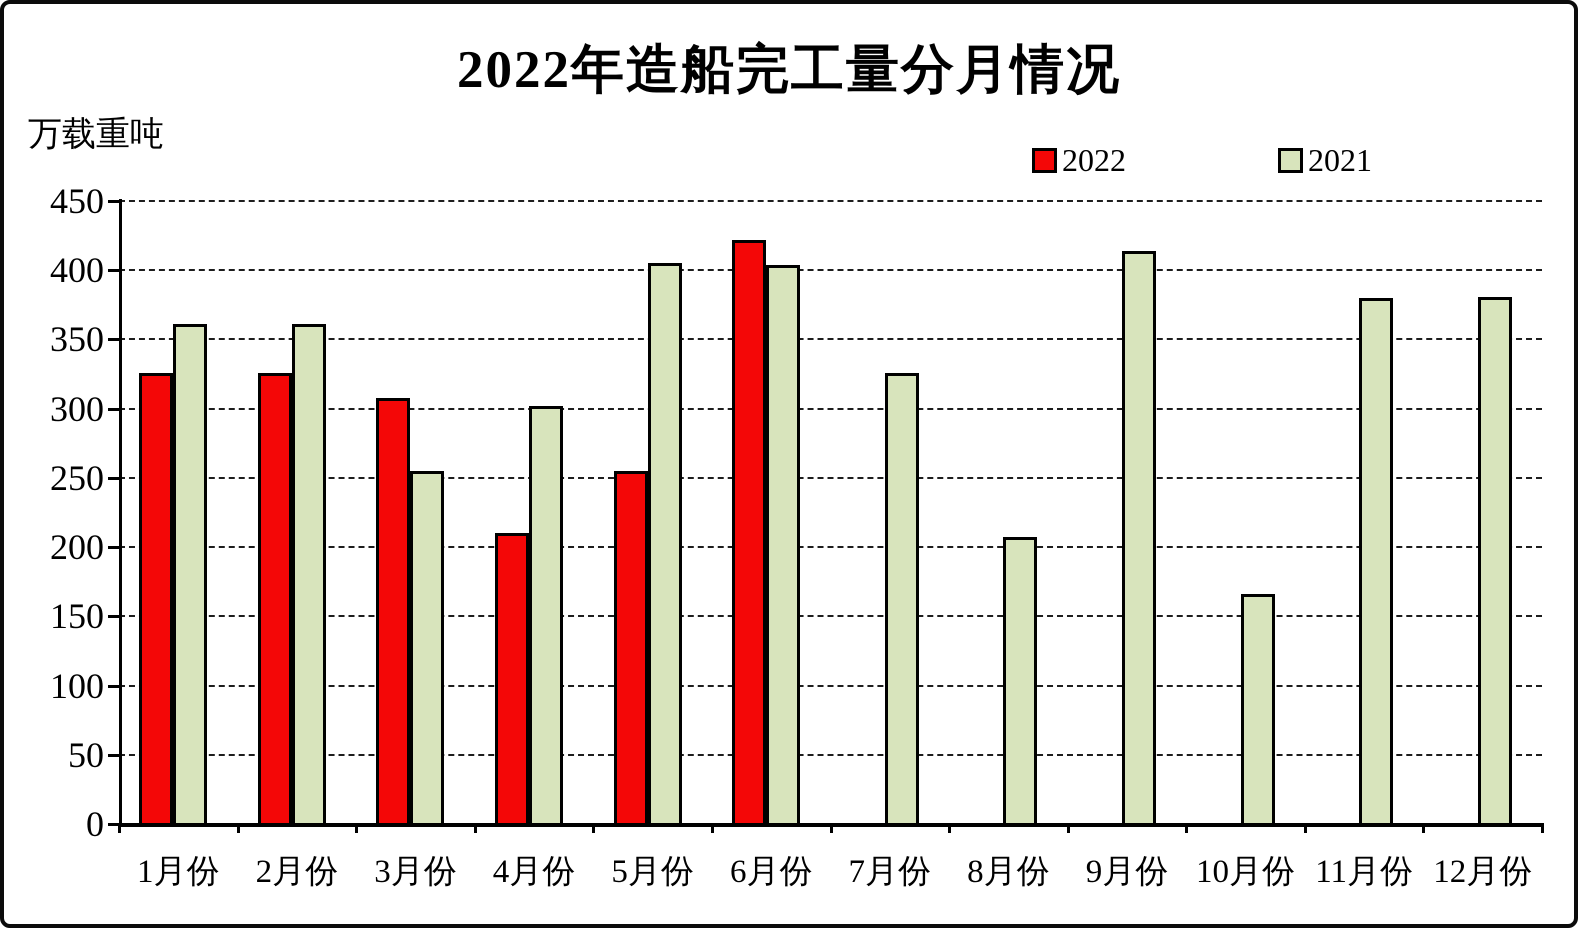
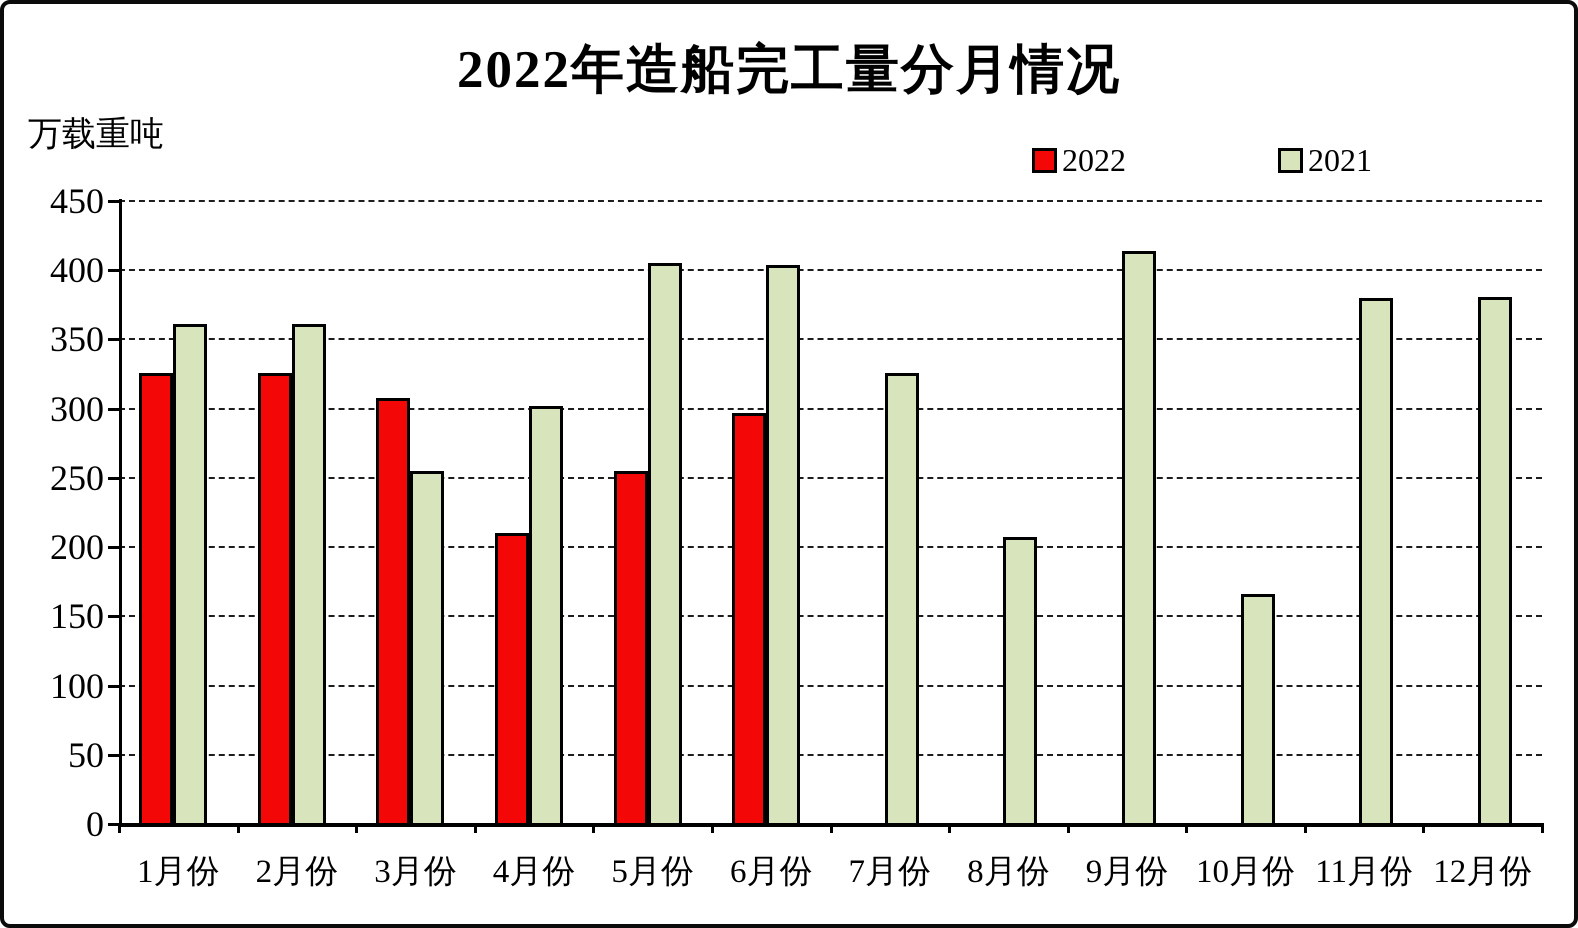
2022/6月份: 422 -> 297
